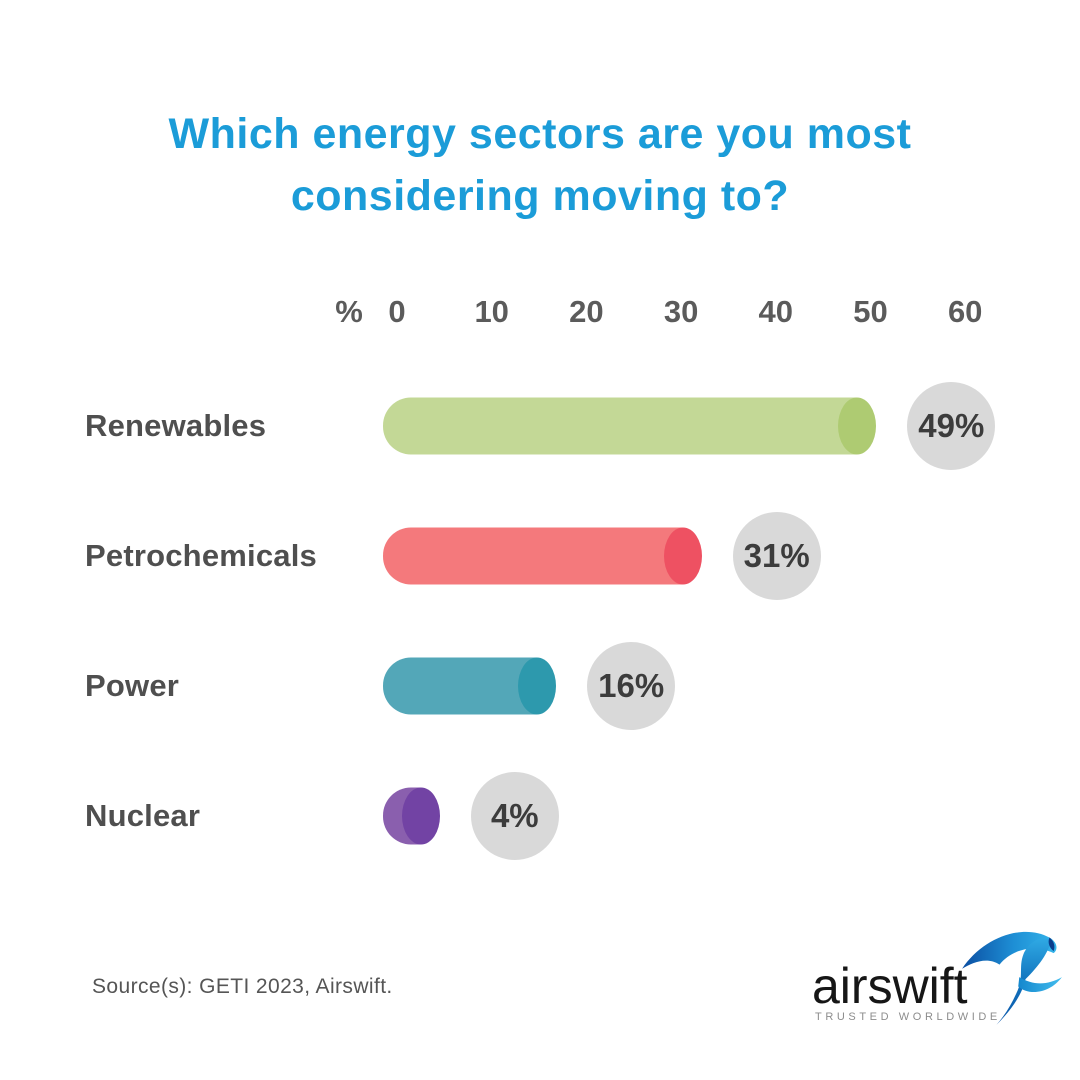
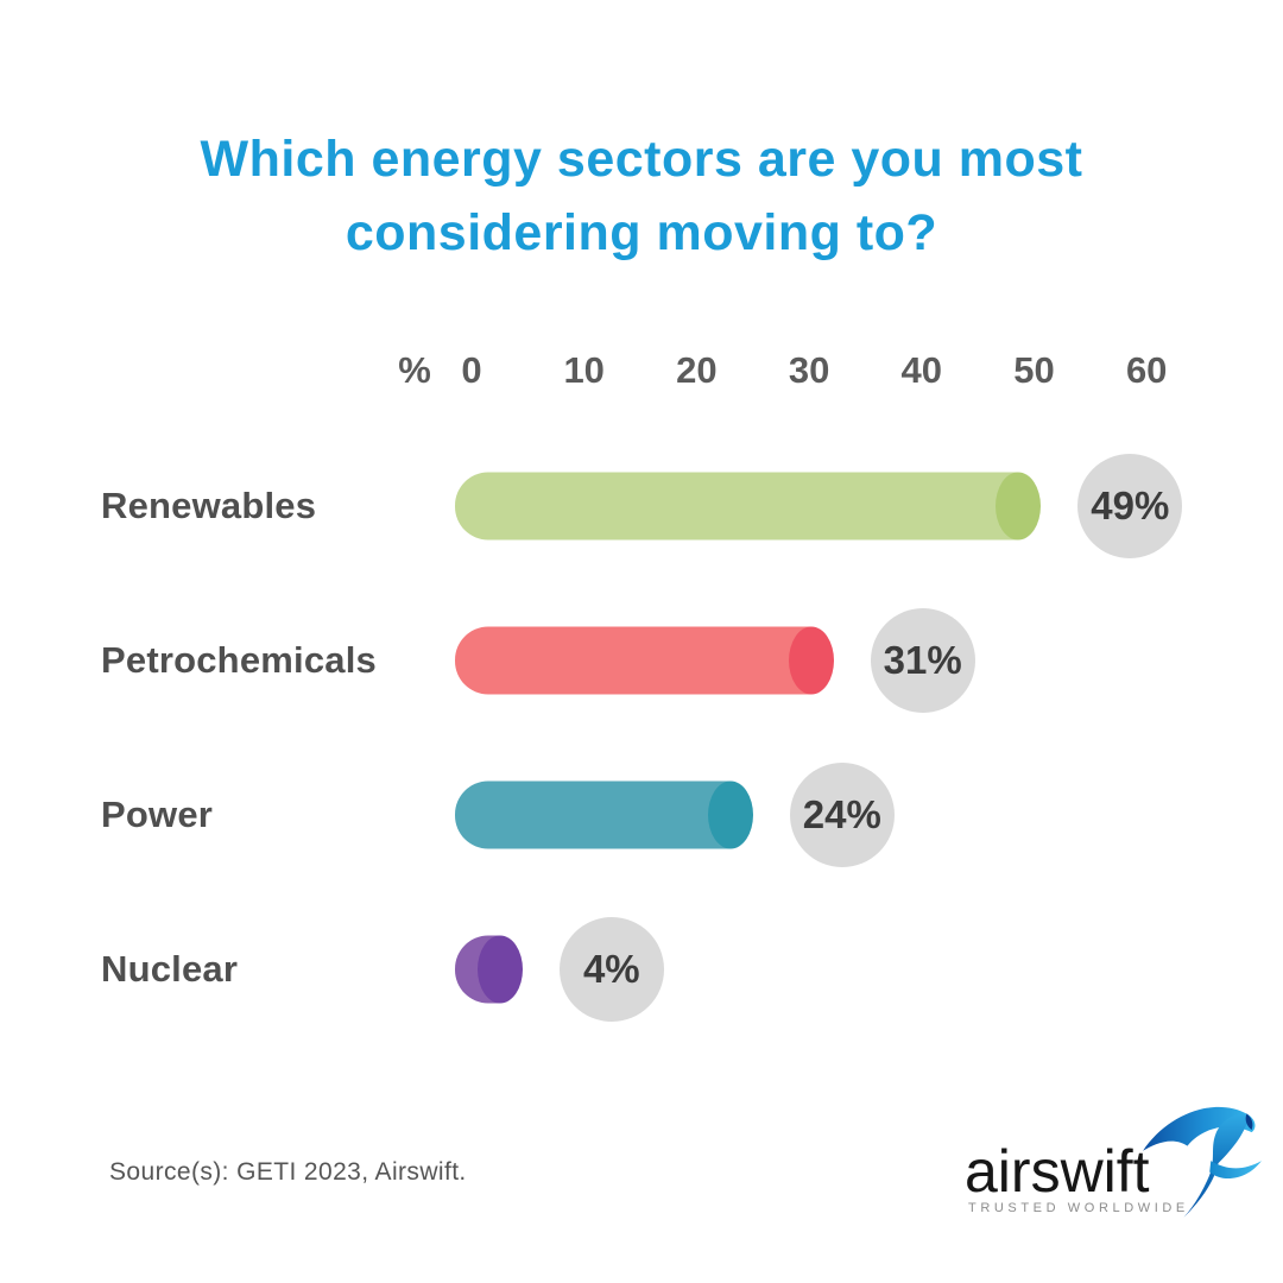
Power: 16% -> 24%
